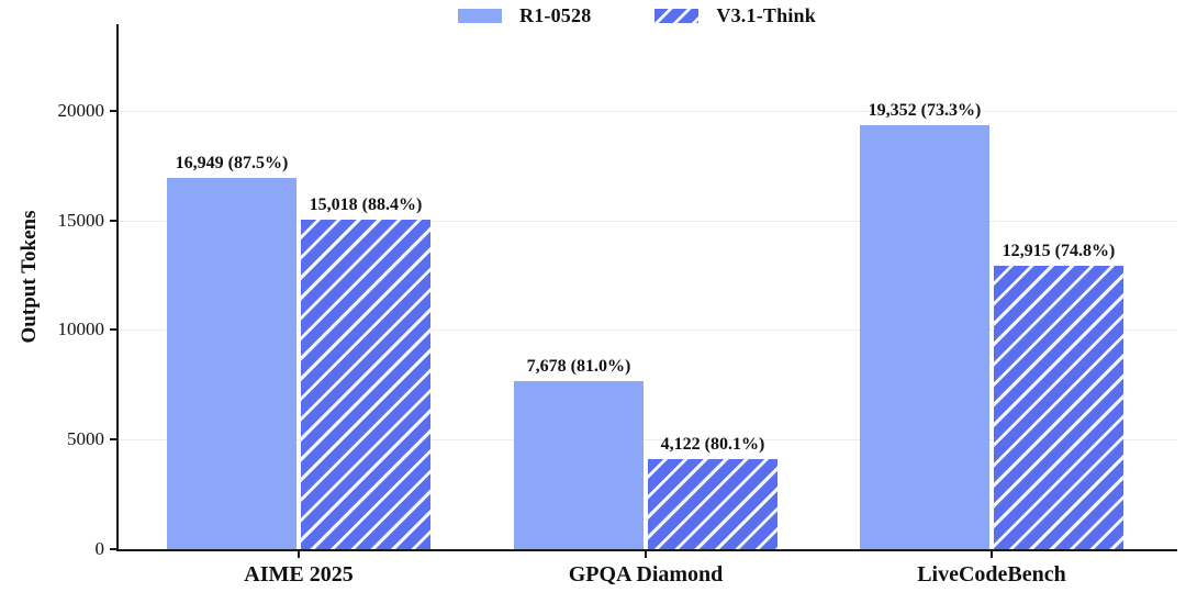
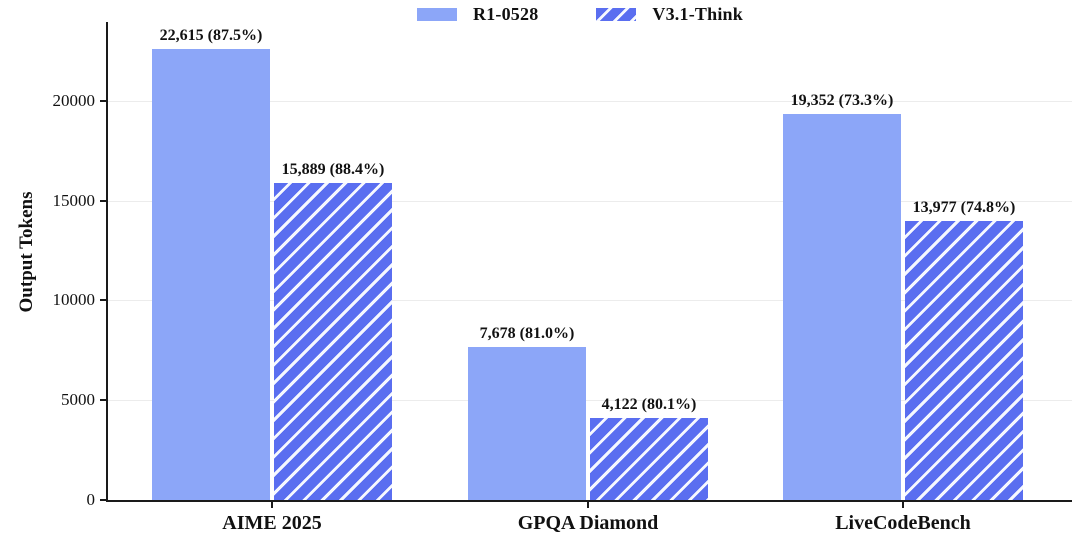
R1-0528/AIME 2025: 16,949 -> 22,615
V3.1-Think/AIME 2025: 15,018 -> 15,889
V3.1-Think/LiveCodeBench: 12,915 -> 13,977
